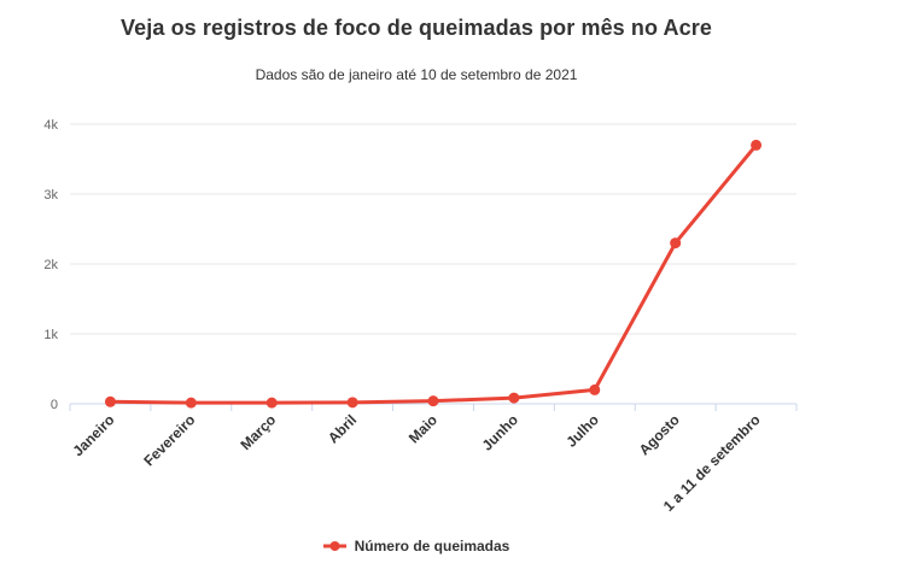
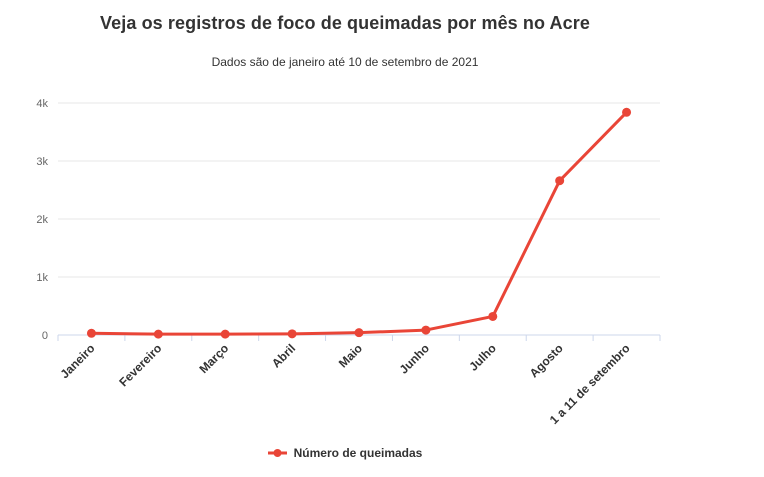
Julho: 0.2k -> 0.3k
Agosto: 2.3k -> 2.7k
1 a 11 de setembro: 3.7k -> 3.8k
